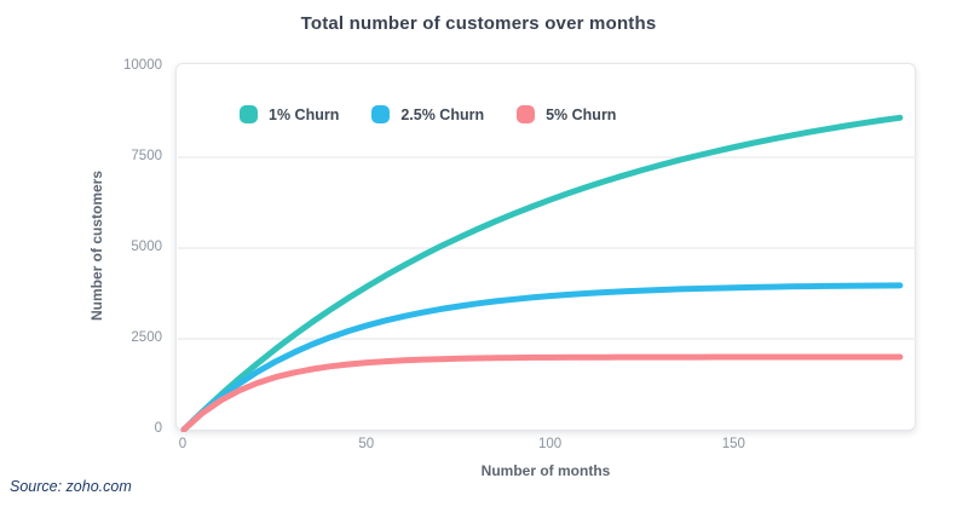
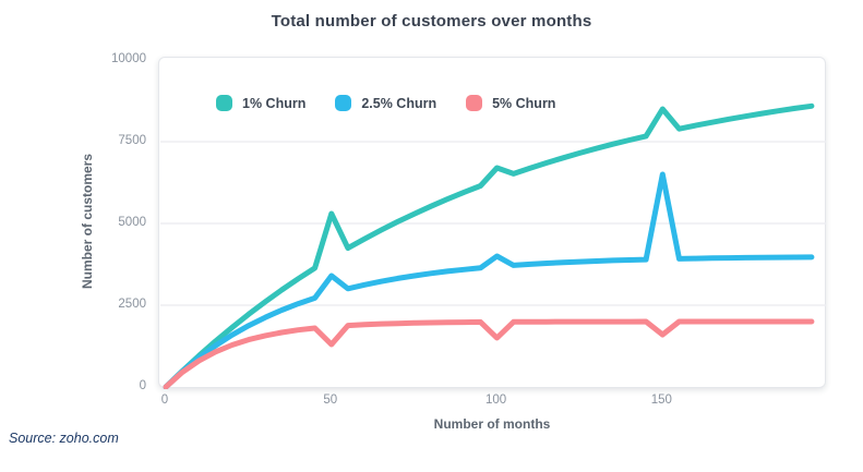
1% Churn/50: 4000 -> 5300
2.5% Churn/50: 2900 -> 3400
5% Churn/50: 1800 -> 1300
1% Churn/100: 6300 -> 6700
2.5% Churn/100: 3700 -> 4000
5% Churn/100: 2000 -> 1500
1% Churn/150: 7800 -> 8500
2.5% Churn/150: 3900 -> 6500
5% Churn/150: 2000 -> 1600
